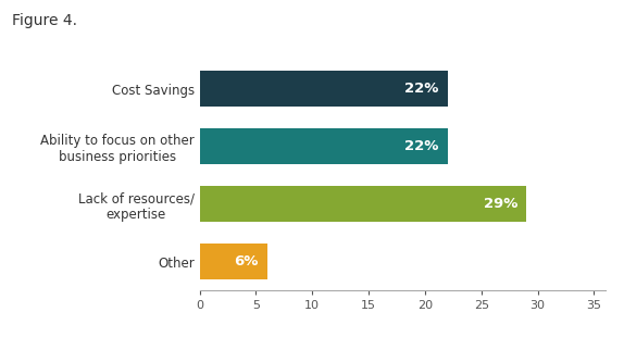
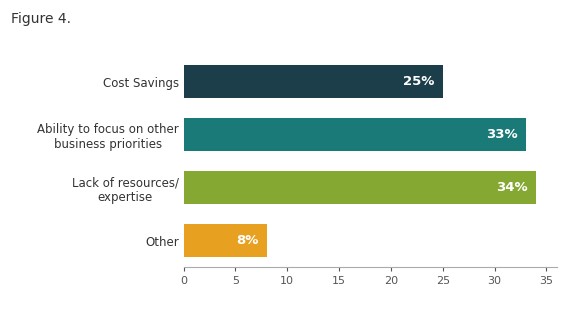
Cost Savings: 22% -> 25%
Ability to focus on other business priorities: 22% -> 33%
Lack of resources/ expertise: 29% -> 34%
Other: 6% -> 8%
